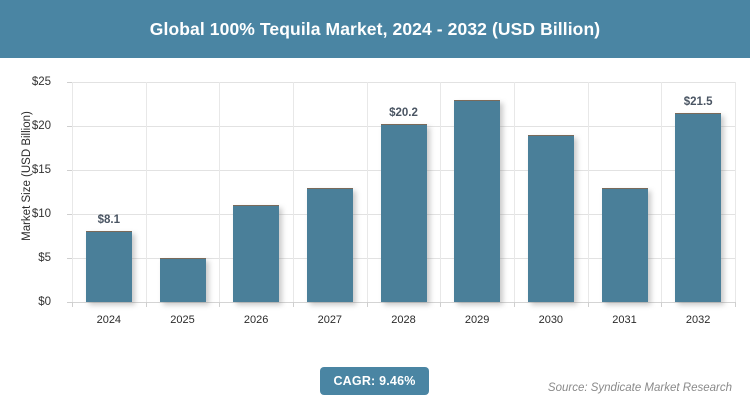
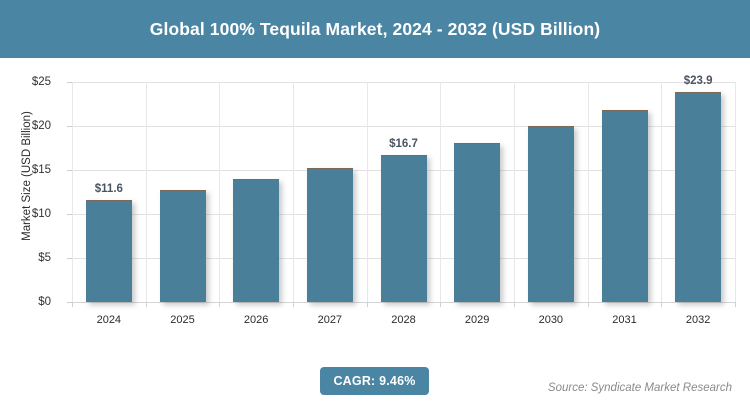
2024: $8.1 -> $11.6
2025: $5 -> $13
2026: $11 -> $14
2027: $13 -> $15
2028: $20.2 -> $16.7
2029: $23 -> $18
2030: $19 -> $20
2031: $13 -> $22
2032: $21.5 -> $23.9
